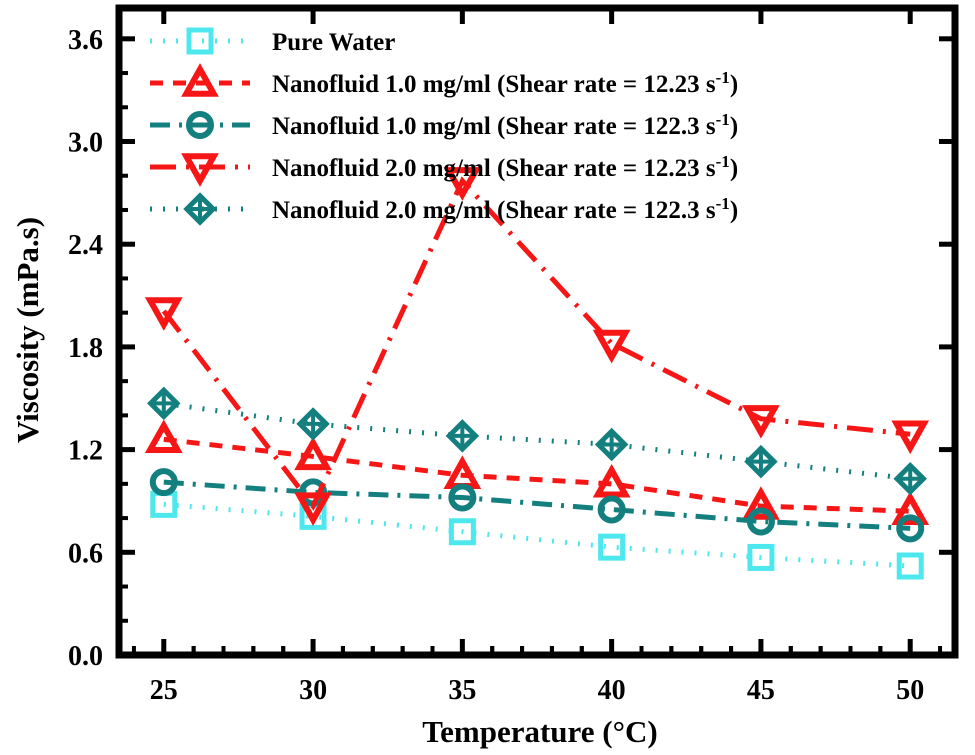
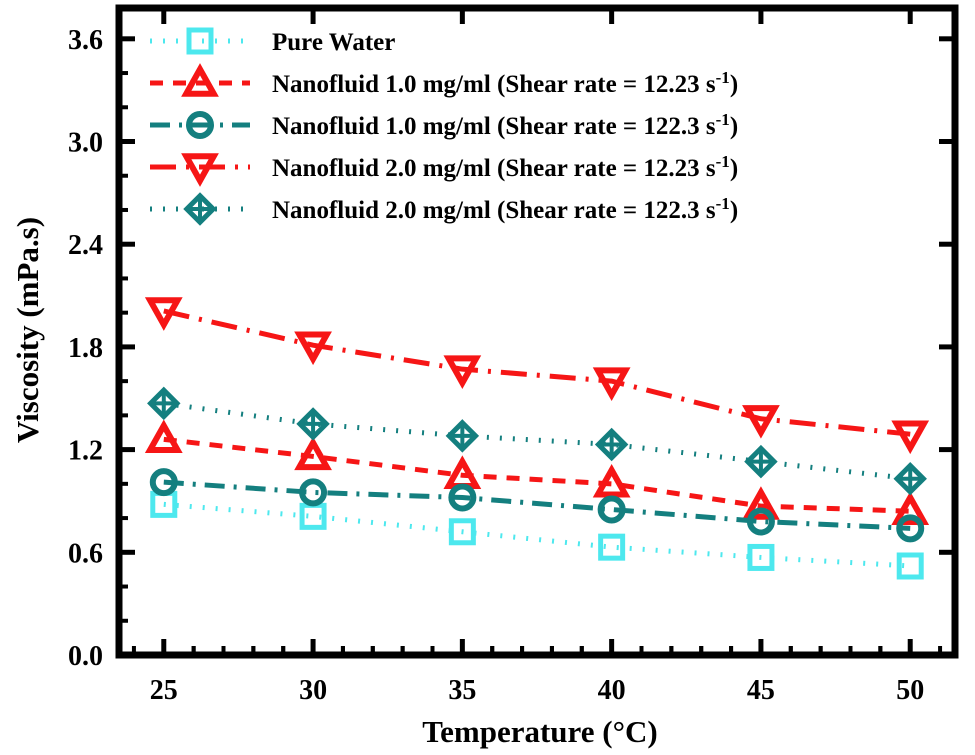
Nanofluid 2.0 mg/ml (Shear rate = 12.23 s-1)/30: 0.87 -> 1.81
Nanofluid 2.0 mg/ml (Shear rate = 12.23 s-1)/35: 2.77 -> 1.67
Nanofluid 2.0 mg/ml (Shear rate = 12.23 s-1)/40: 1.82 -> 1.60
